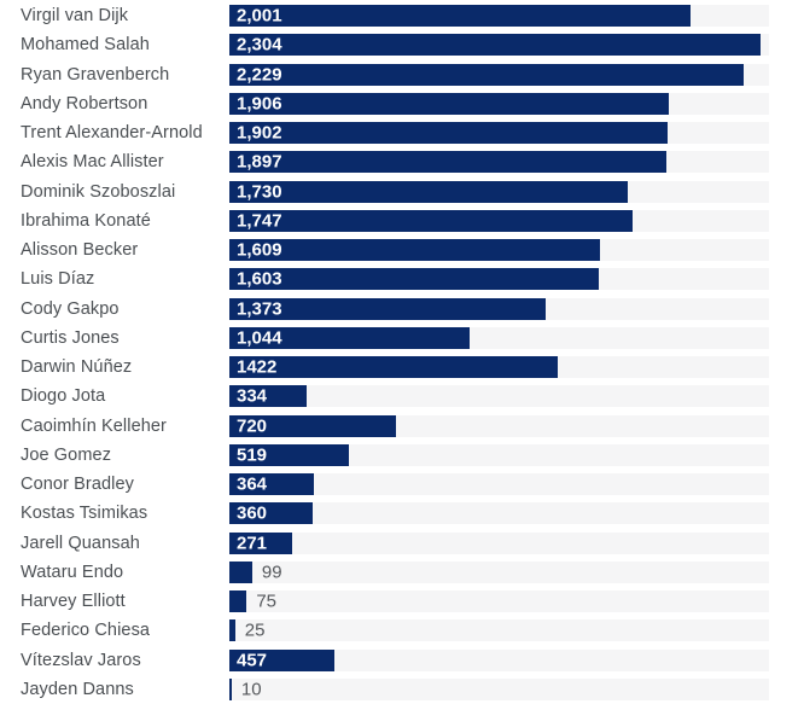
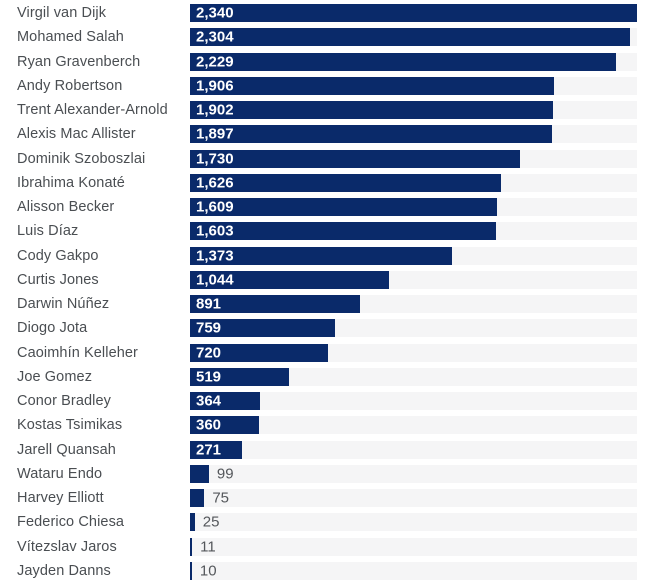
Virgil van Dijk: 2,001 -> 2,340
Ibrahima Konaté: 1,747 -> 1,626
Darwin Núñez: 1422 -> 891
Diogo Jota: 334 -> 759
Vítezslav Jaros: 457 -> 11
